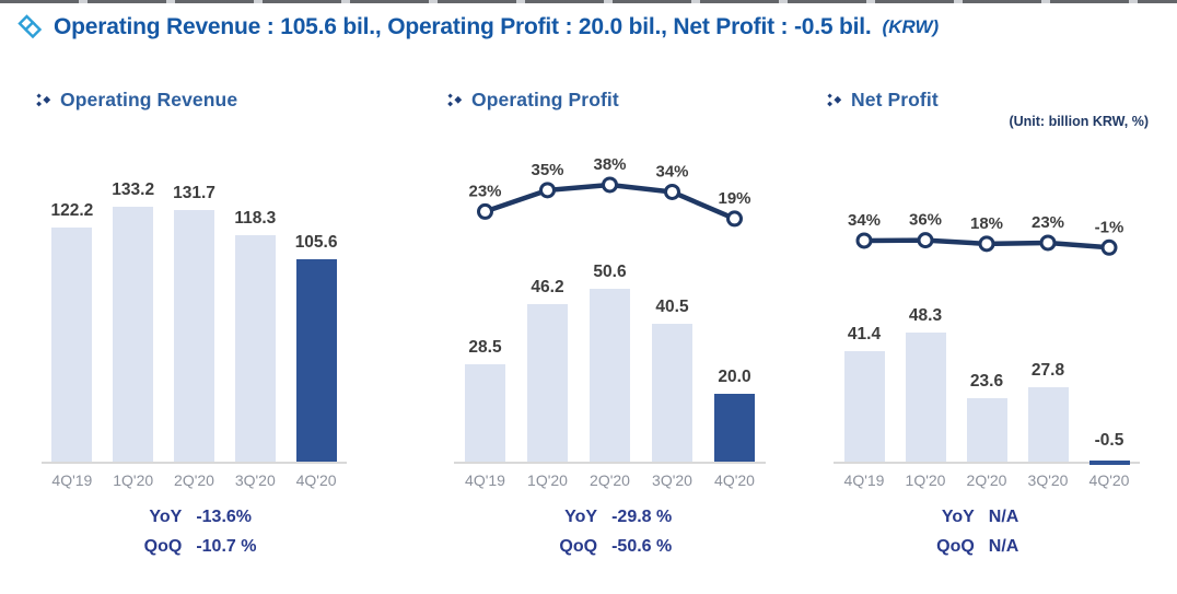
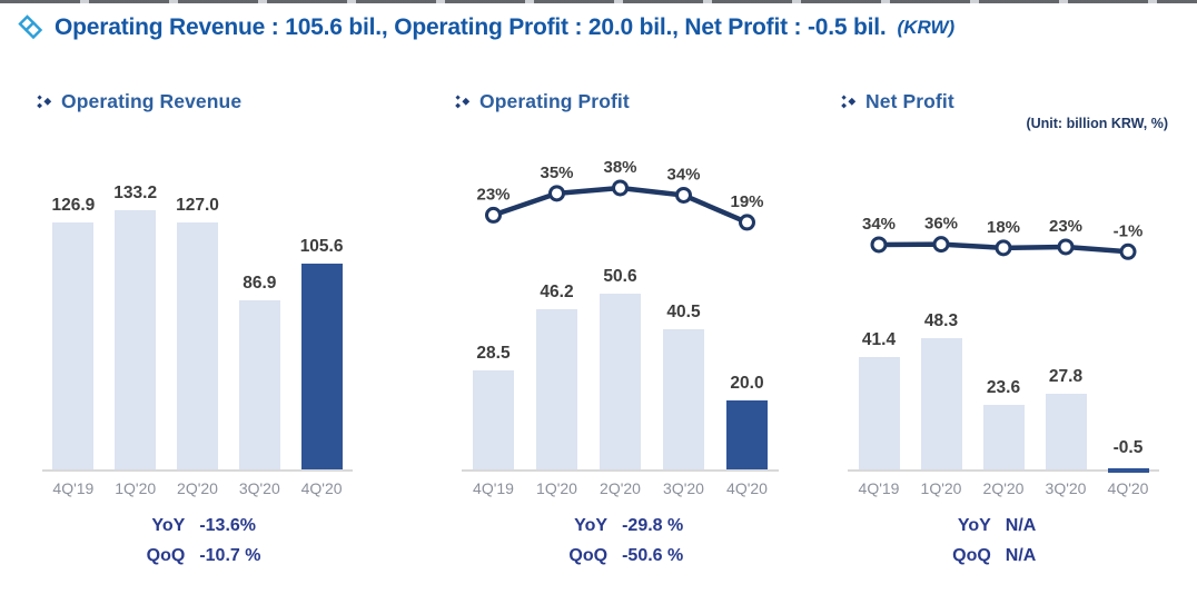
Operating Revenue/4Q'19: 122.2 -> 126.9
Operating Revenue/2Q'20: 131.7 -> 127.0
Operating Revenue/3Q'20: 118.3 -> 86.9
